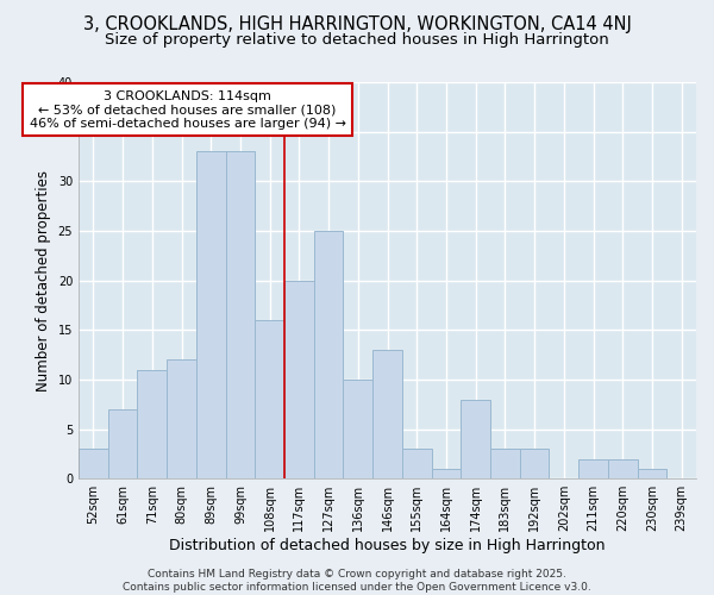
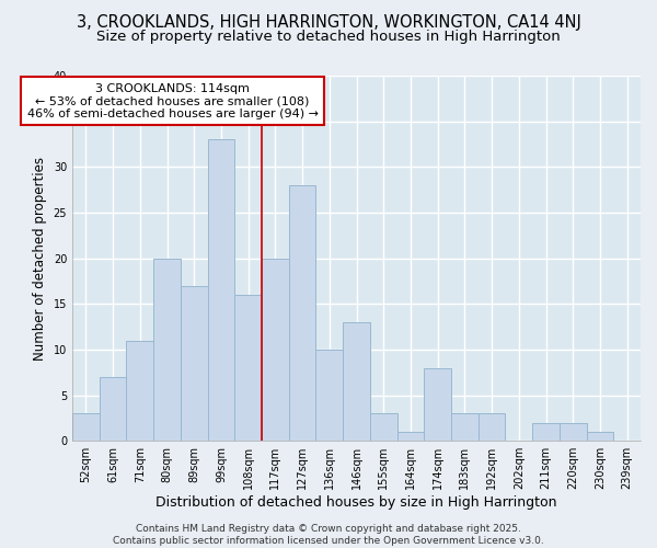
80sqm: 12 -> 20
89sqm: 33 -> 17
127sqm: 25 -> 28
